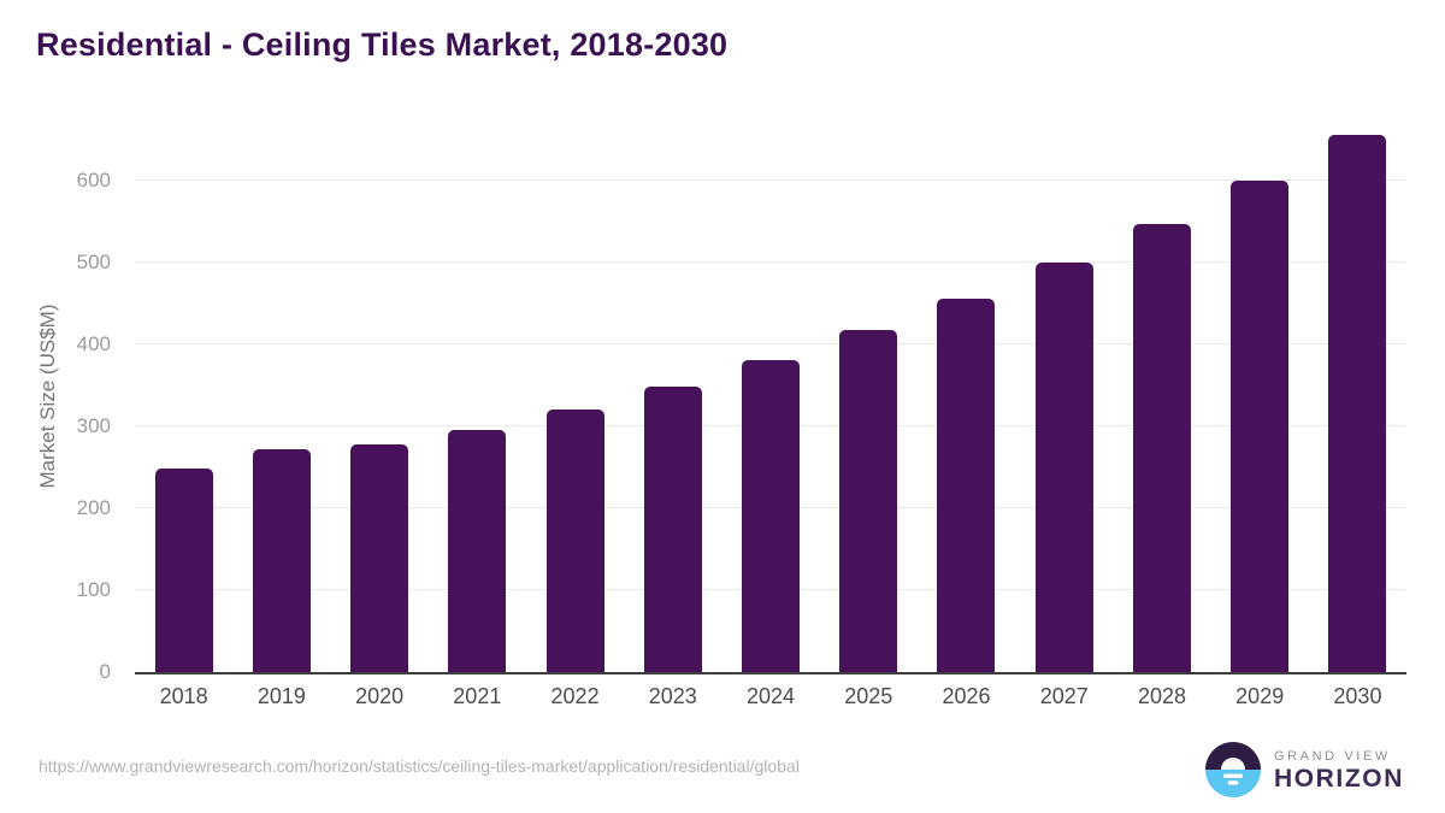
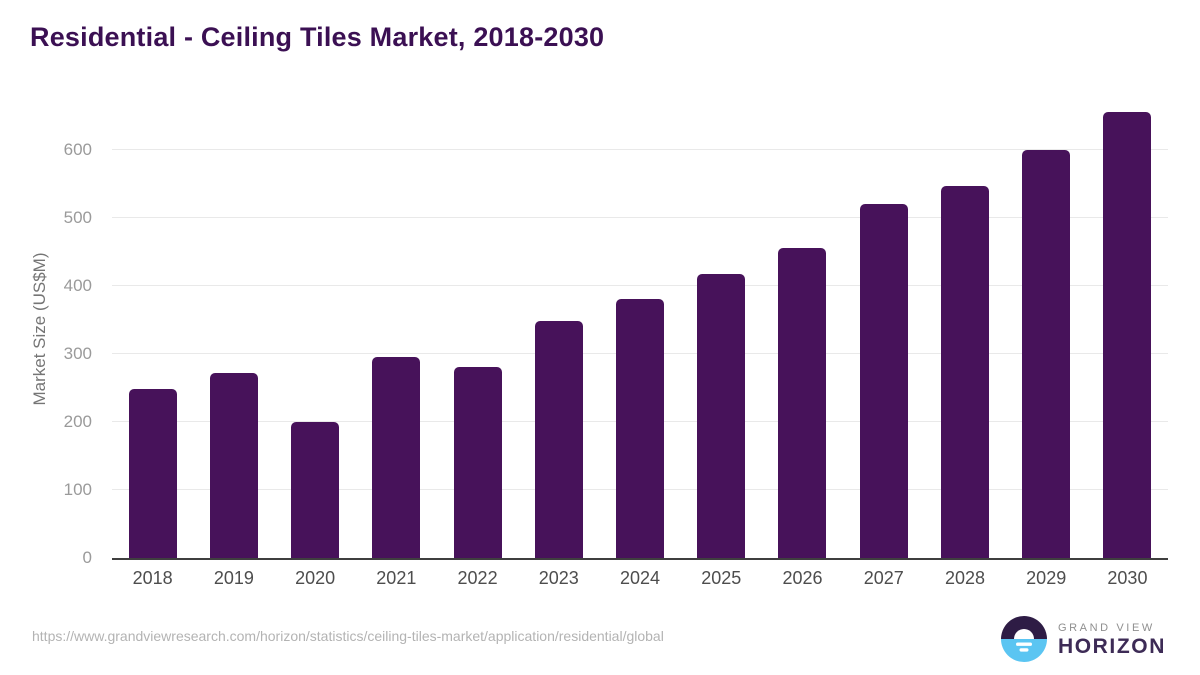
2020: 280 -> 200
2022: 320 -> 280
2027: 500 -> 520
